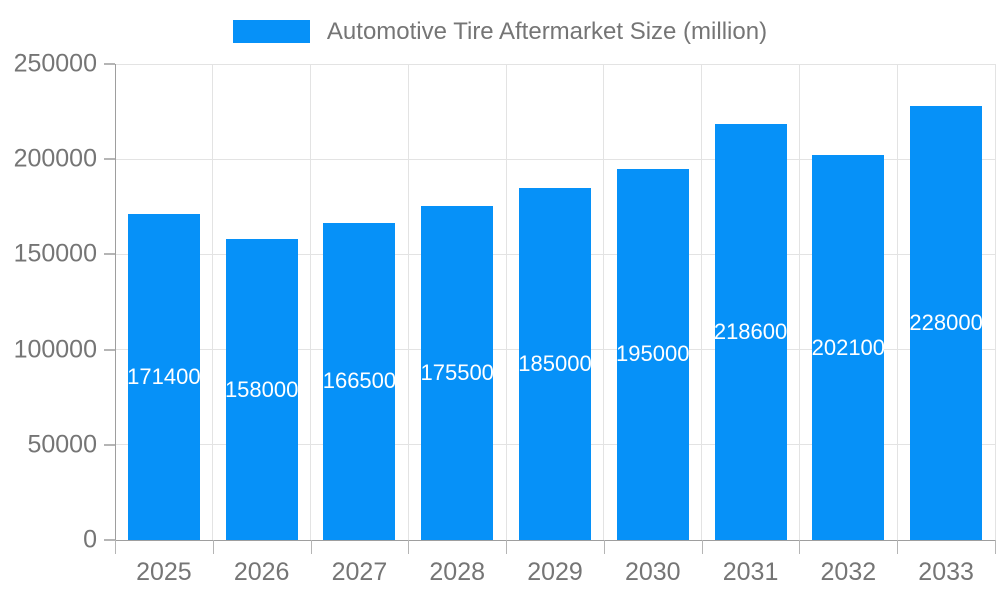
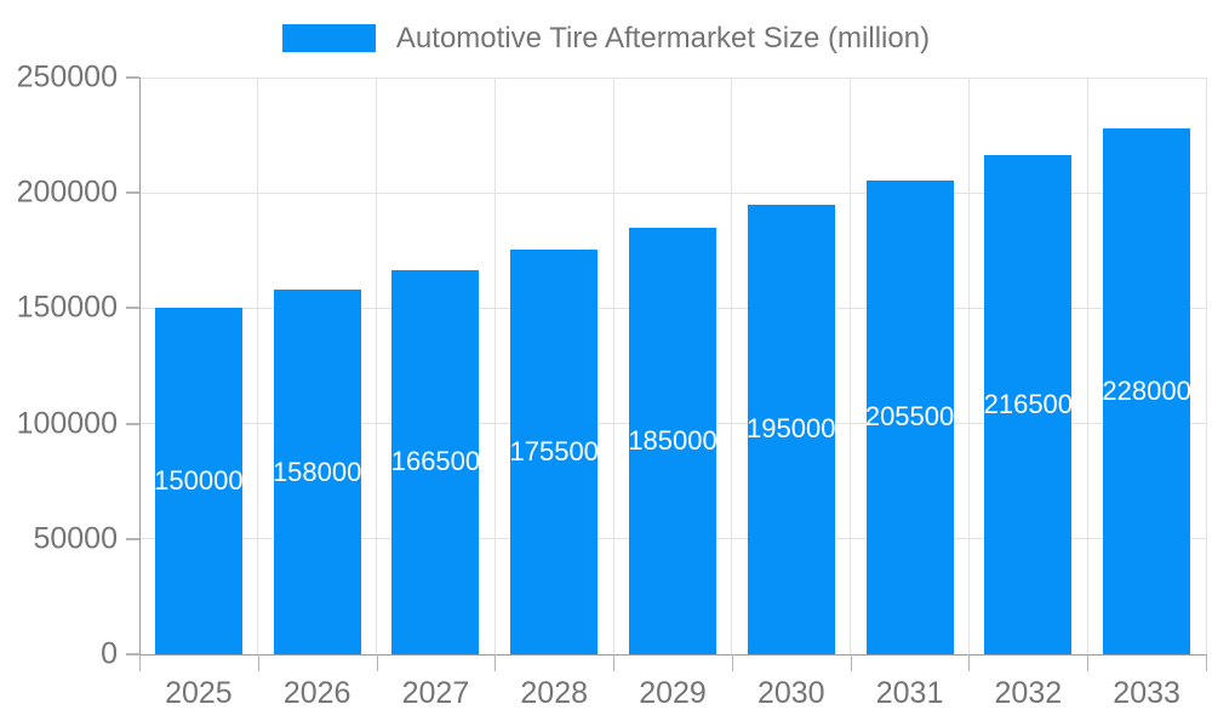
2025: 171400 -> 150000
2031: 218600 -> 205500
2032: 202100 -> 216500
